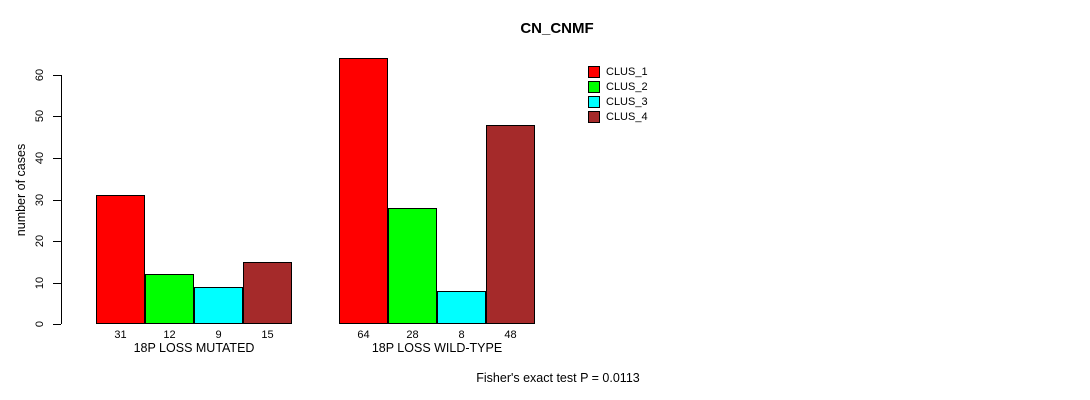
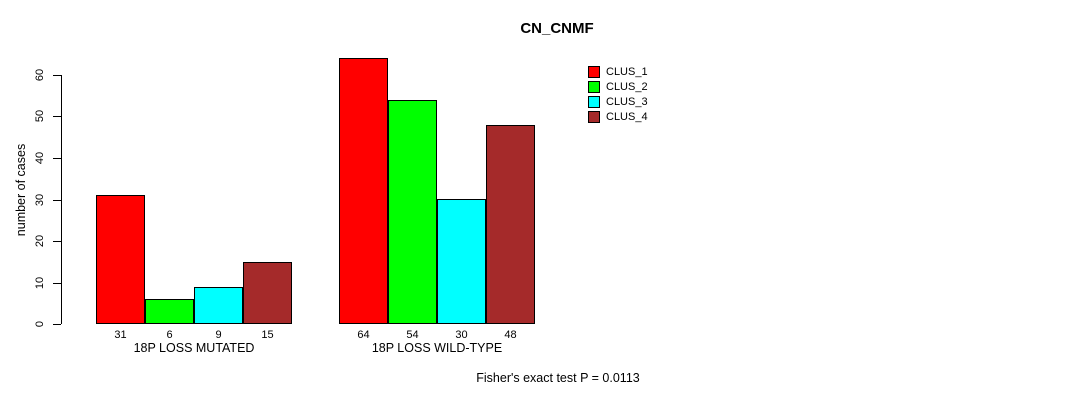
CLUS_2/18P LOSS MUTATED: 12 -> 6
CLUS_2/18P LOSS WILD-TYPE: 28 -> 54
CLUS_3/18P LOSS WILD-TYPE: 8 -> 30
